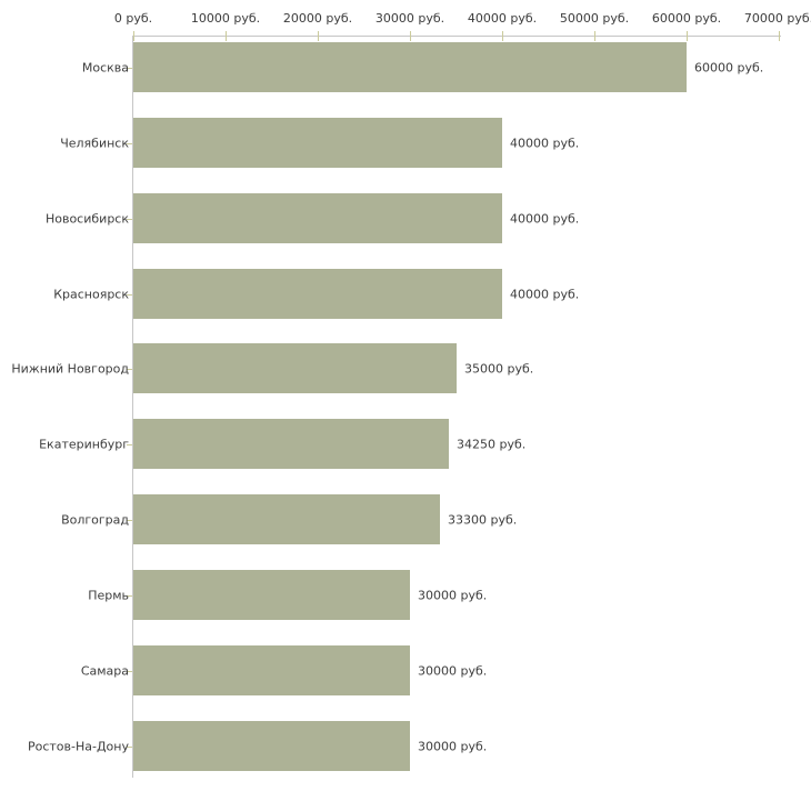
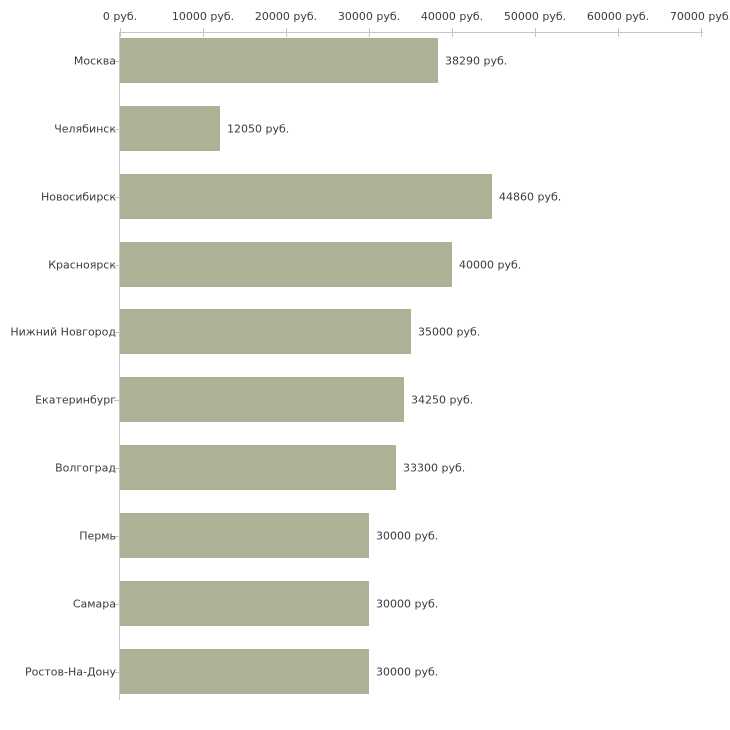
Москва: 60000 -> 38290
Челябинск: 40000 -> 12050
Новосибирск: 40000 -> 44860
